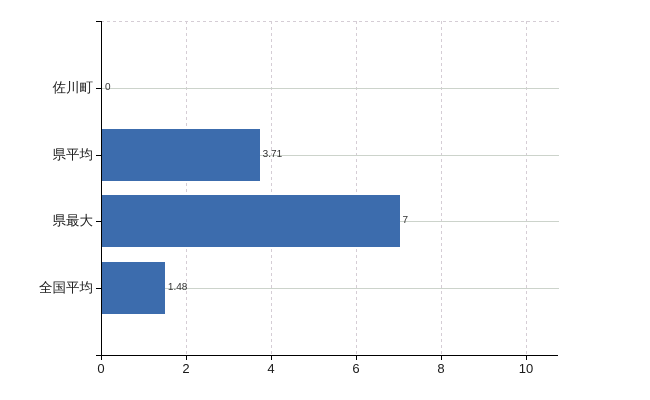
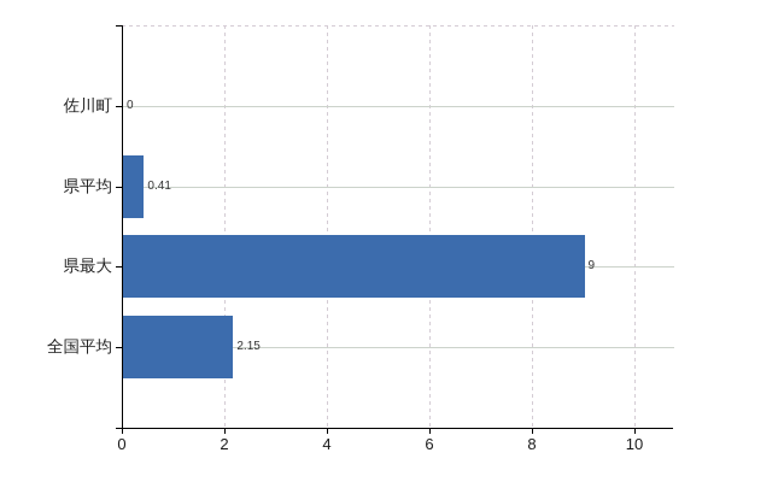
県平均: 3.71 -> 0.41
県最大: 7 -> 9
全国平均: 1.48 -> 2.15
